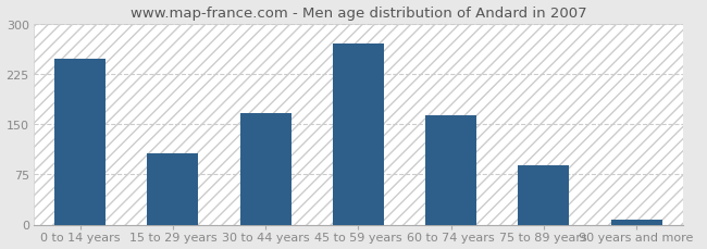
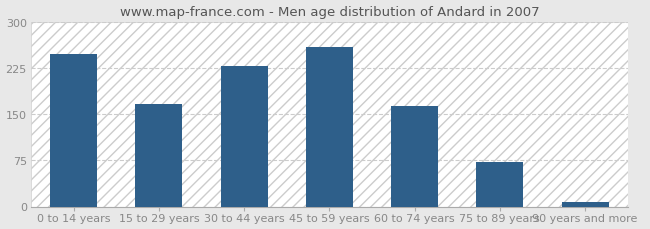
15 to 29 years: 106 -> 166
30 to 44 years: 166 -> 228
45 to 59 years: 270 -> 258
75 to 89 years: 88 -> 72
